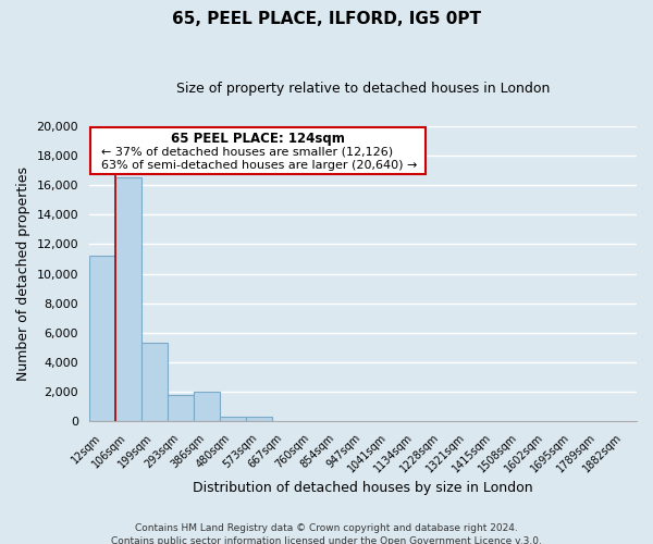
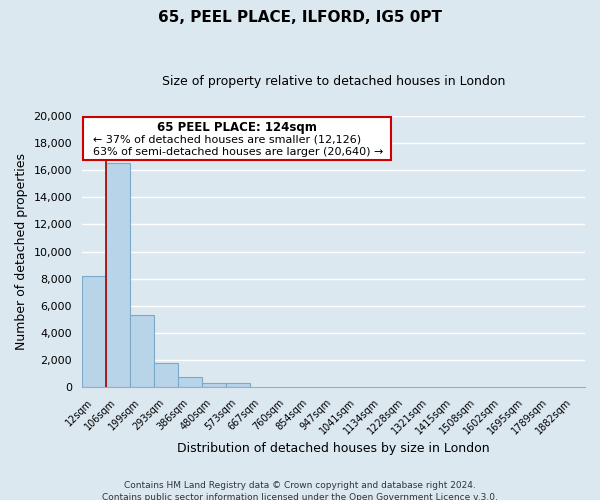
12sqm: 11,200 -> 8,200
386sqm: 2,000 -> 800
